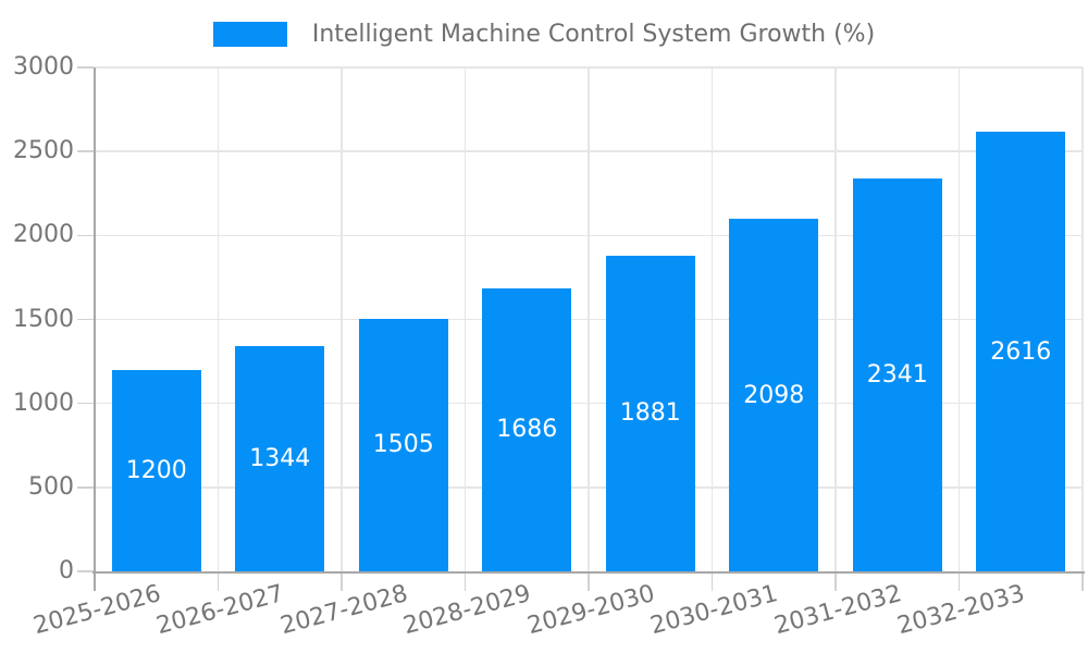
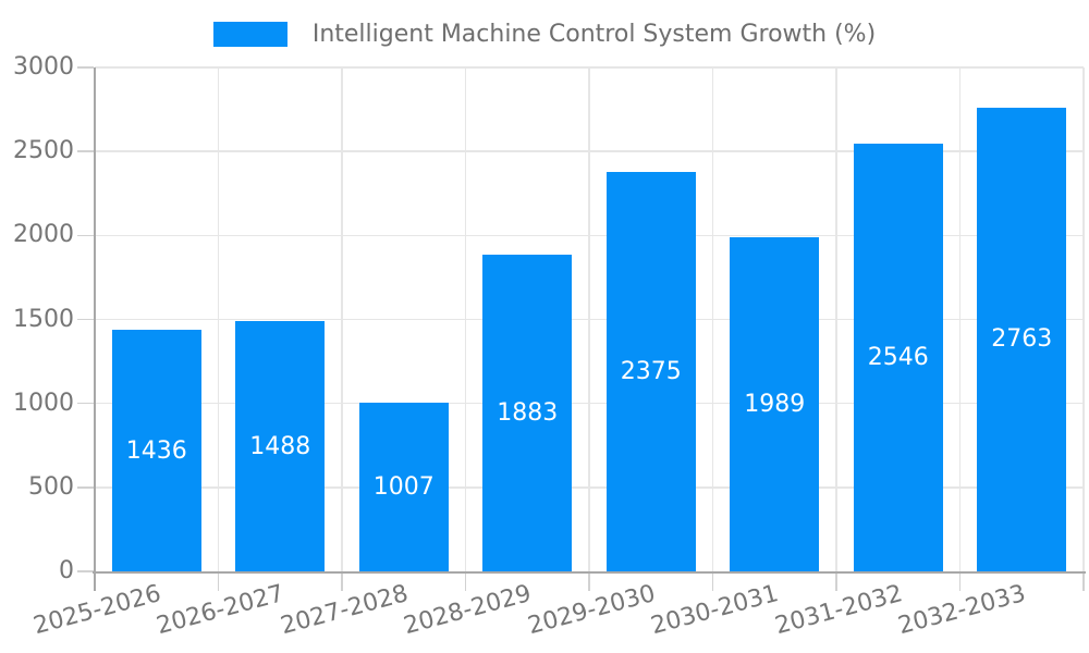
2025-2026: 1200 -> 1436
2026-2027: 1344 -> 1488
2027-2028: 1505 -> 1007
2028-2029: 1686 -> 1883
2029-2030: 1881 -> 2375
2030-2031: 2098 -> 1989
2031-2032: 2341 -> 2546
2032-2033: 2616 -> 2763
